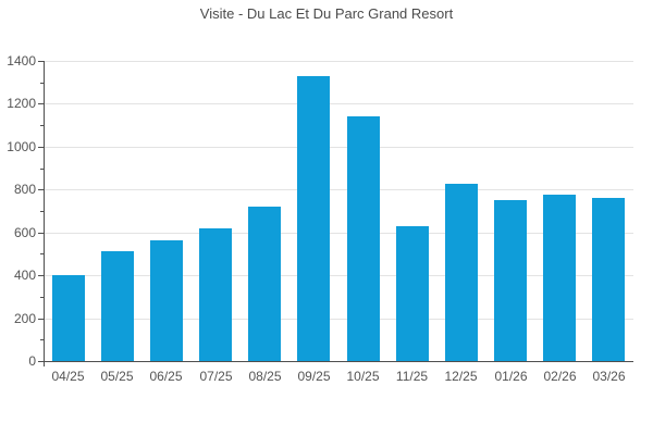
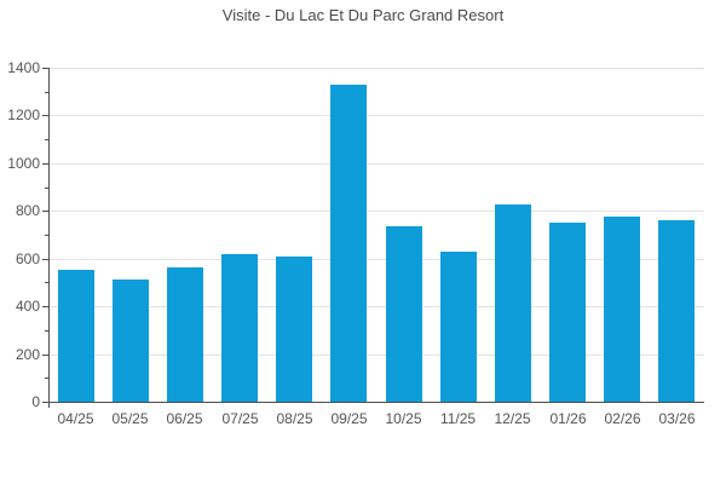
04/25: 400 -> 550
08/25: 720 -> 610
10/25: 1140 -> 730
